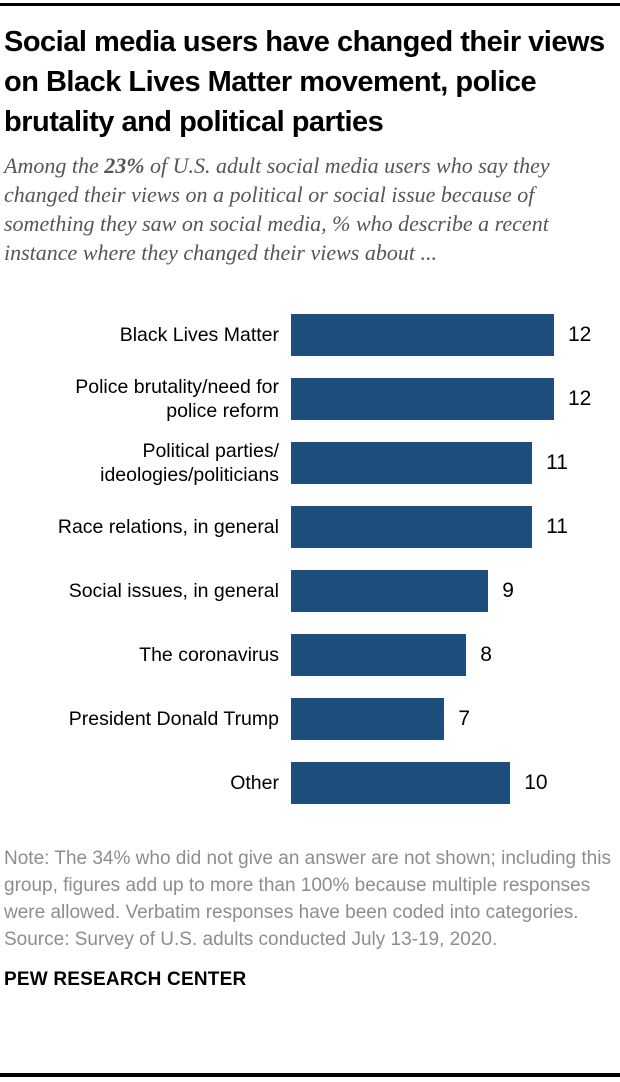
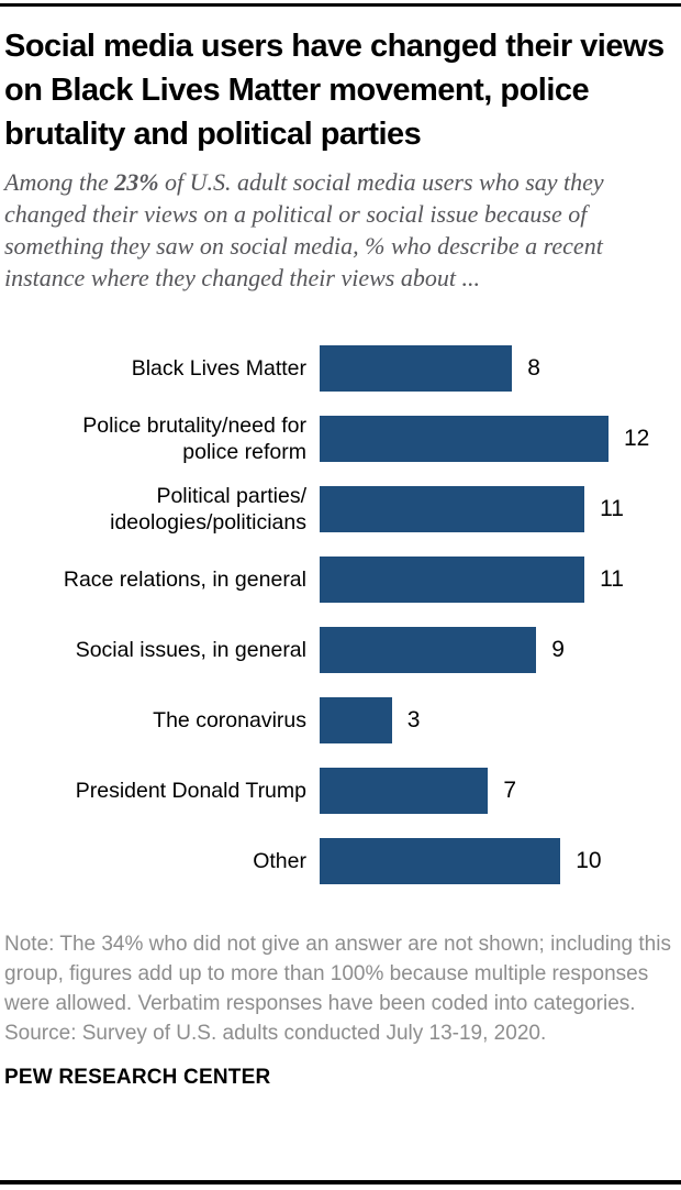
Black Lives Matter: 12 -> 8
The coronavirus: 8 -> 3
